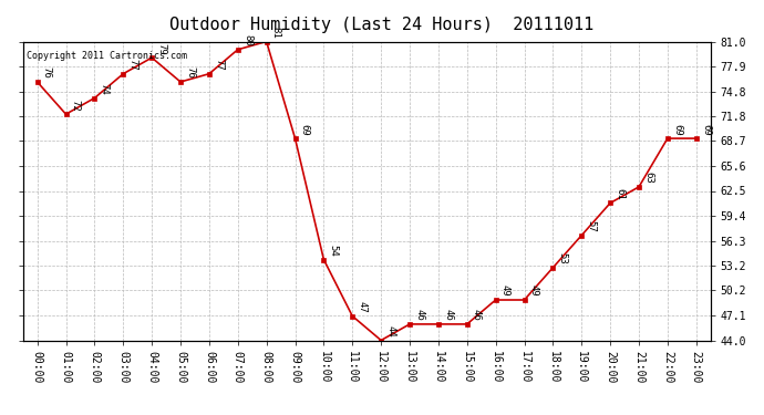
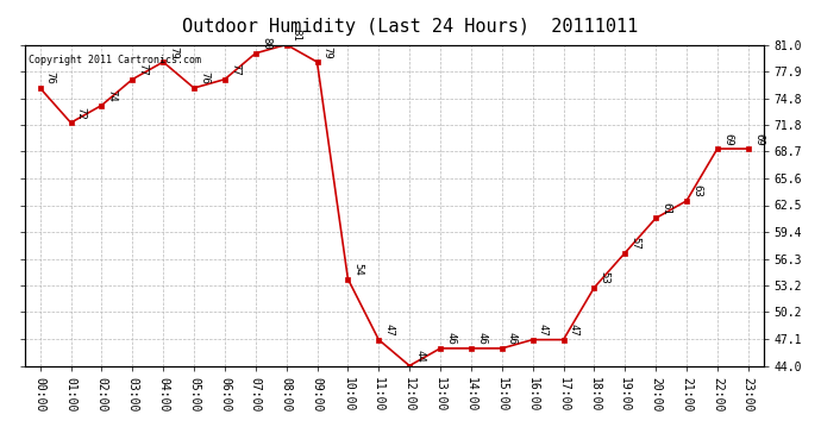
09:00: 69 -> 79
16:00: 49 -> 47
17:00: 49 -> 47
